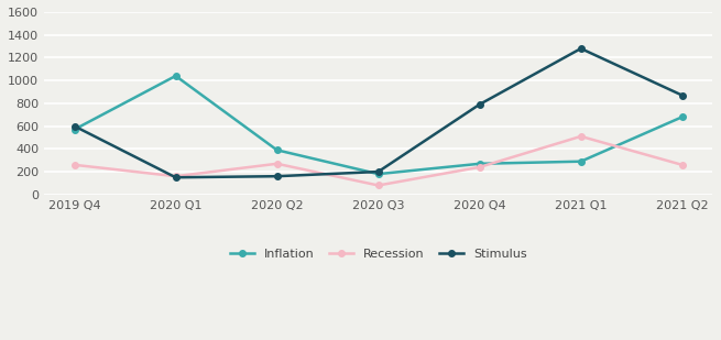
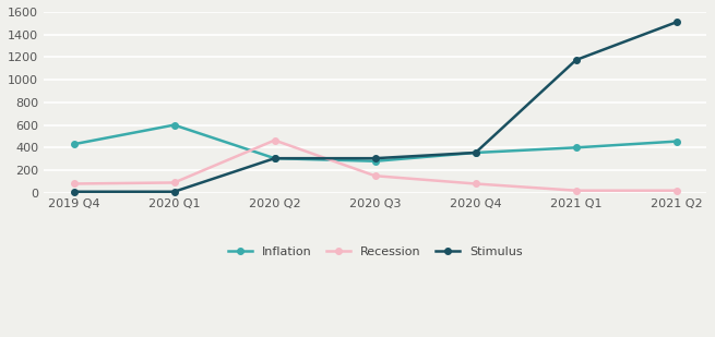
Inflation/2019 Q4: 570 -> 430
Recession/2019 Q4: 260 -> 80
Stimulus/2019 Q4: 600 -> 10
Inflation/2020 Q1: 1040 -> 600
Recession/2020 Q1: 160 -> 90
Stimulus/2020 Q1: 150 -> 10
Inflation/2020 Q2: 390 -> 300
Recession/2020 Q2: 270 -> 460
Stimulus/2020 Q2: 160 -> 300
Inflation/2020 Q3: 180 -> 280
Recession/2020 Q3: 80 -> 150
Stimulus/2020 Q3: 200 -> 300
Inflation/2020 Q4: 270 -> 360
Recession/2020 Q4: 240 -> 80
Stimulus/2020 Q4: 790 -> 360
Inflation/2021 Q1: 290 -> 400
Recession/2021 Q1: 510 -> 20
Stimulus/2021 Q1: 1280 -> 1180
Inflation/2021 Q2: 680 -> 460
Recession/2021 Q2: 260 -> 20
Stimulus/2021 Q2: 870 -> 1510
